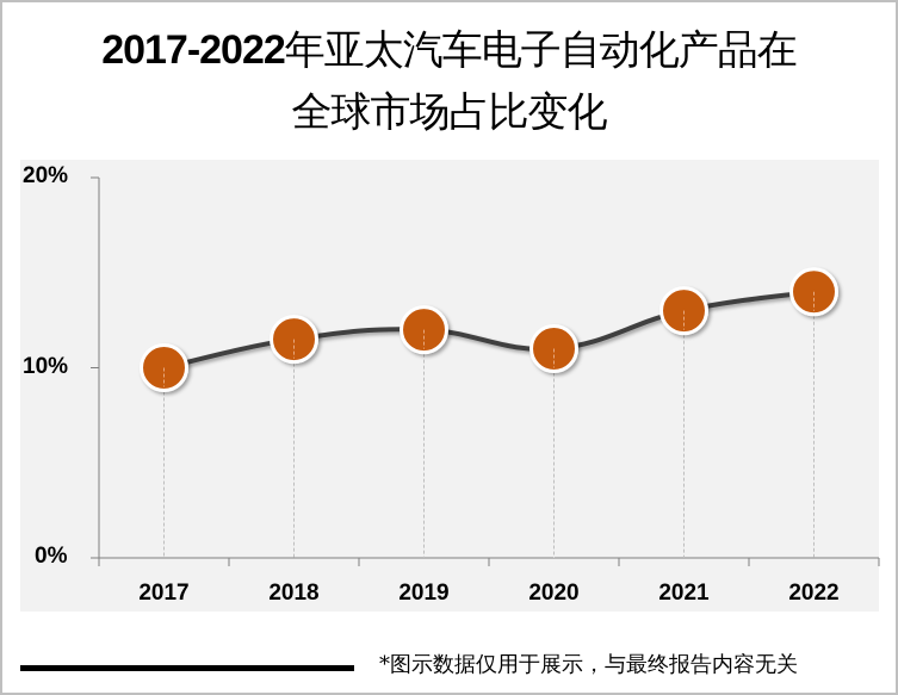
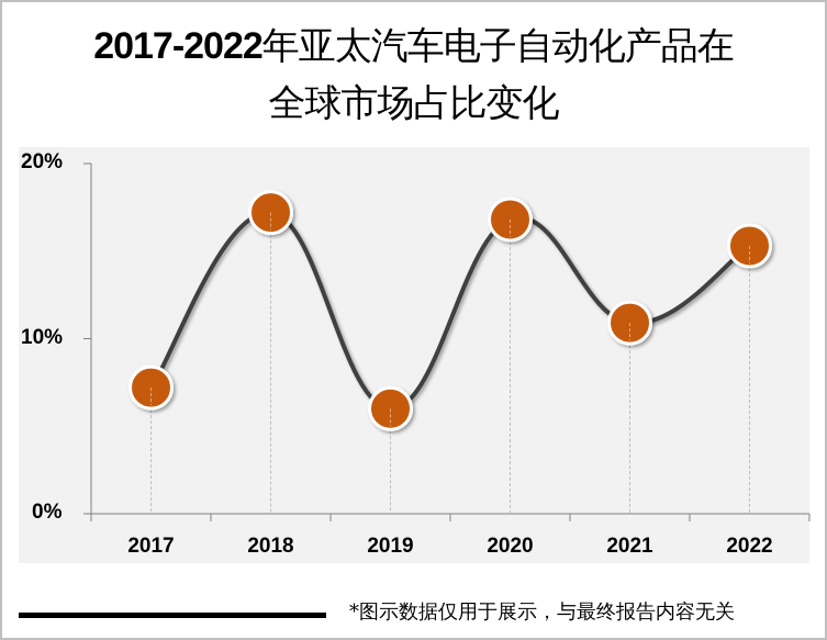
2017: 10.0% -> 7.2%
2018: 11.5% -> 17.2%
2019: 12.0% -> 6.0%
2020: 11.0% -> 16.8%
2021: 13.0% -> 10.9%
2022: 14.0% -> 15.3%
